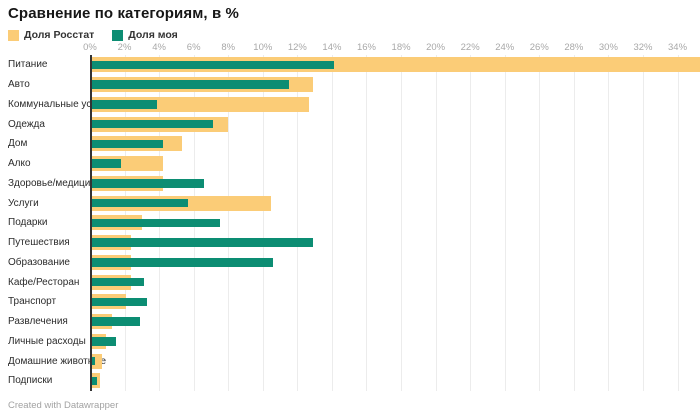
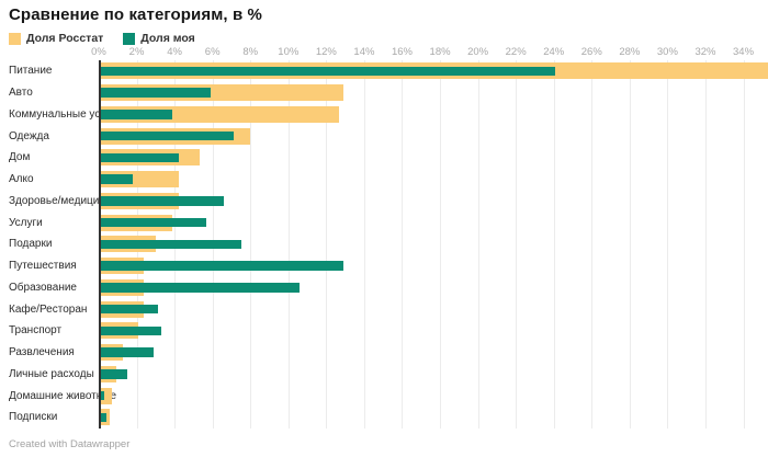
Доля моя/Питание: 14.1% -> 24.1%
Доля моя/Авто: 11.5% -> 5.9%
Доля Росстат/Услуги: 10.5% -> 3.9%
